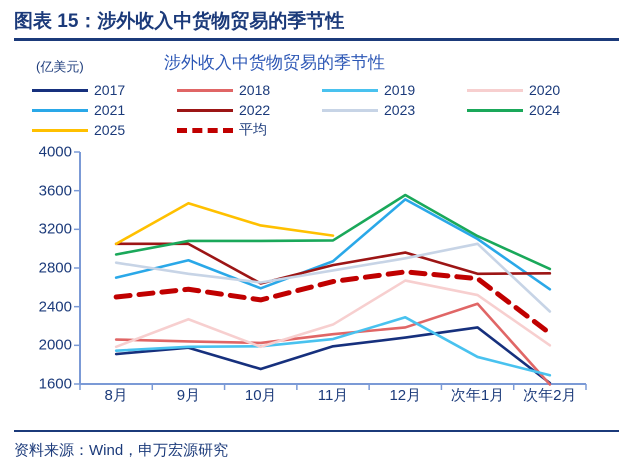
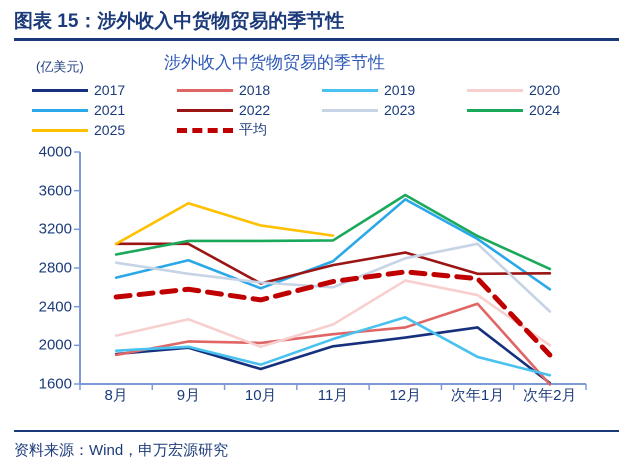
2018/8月: 2100 -> 1900
2020/8月: 2000 -> 2100
2019/10月: 2000 -> 1800
2023/11月: 2800 -> 2600
平均/次年2月: 2100 -> 1900
